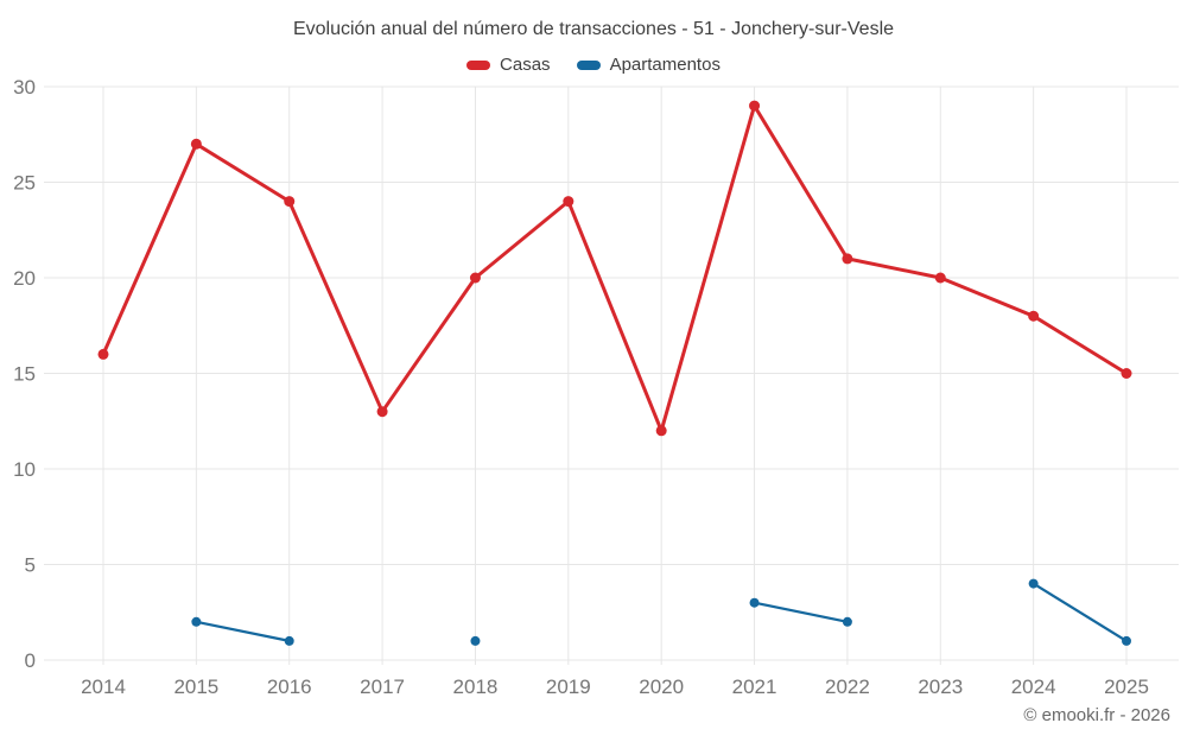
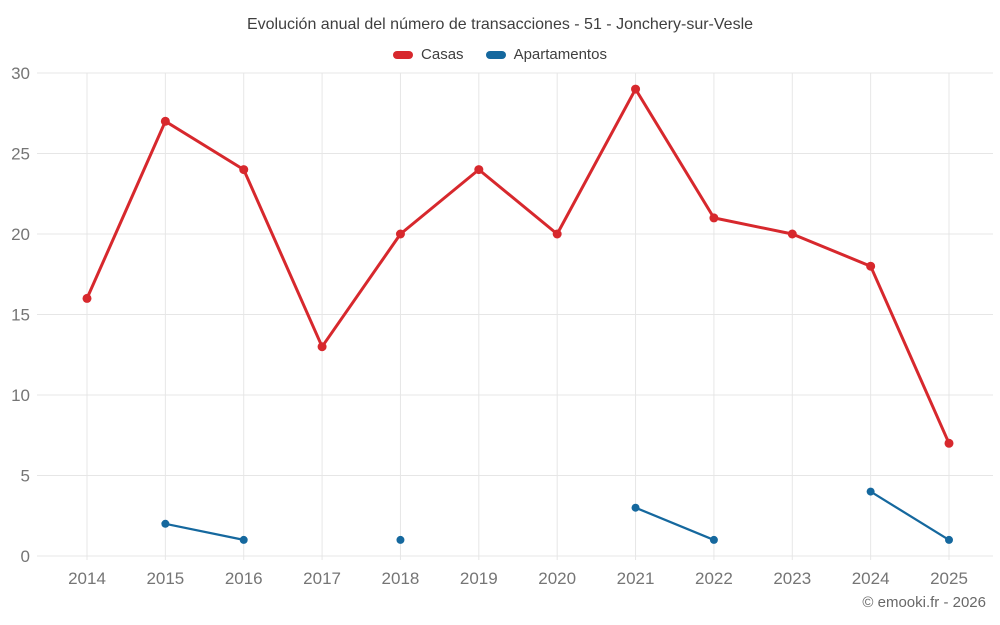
Casas/2020: 12 -> 20
Apartamentos/2022: 2 -> 1
Casas/2025: 15 -> 7
